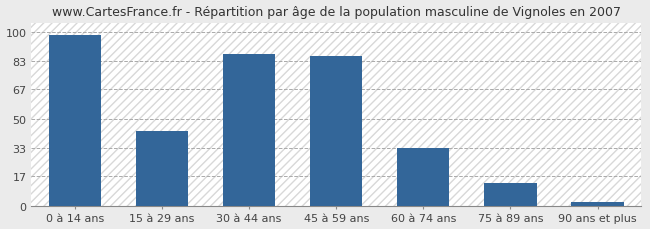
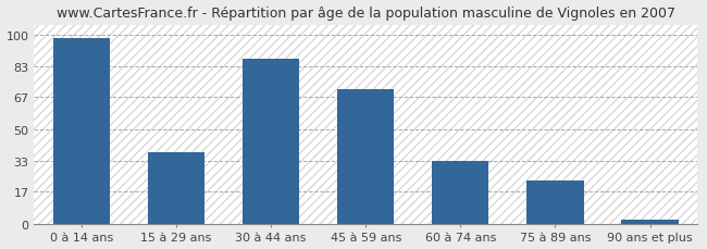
15 à 29 ans: 43 -> 38
45 à 59 ans: 86 -> 71
75 à 89 ans: 13 -> 23
